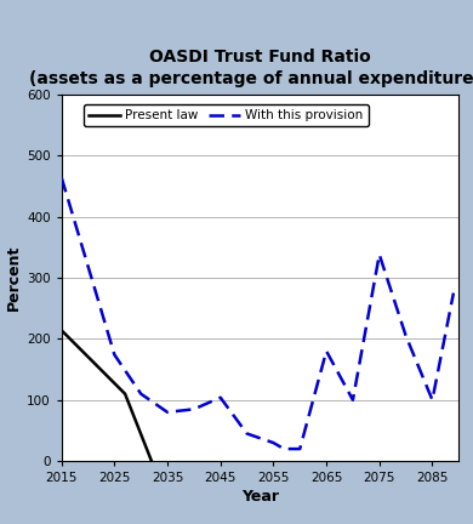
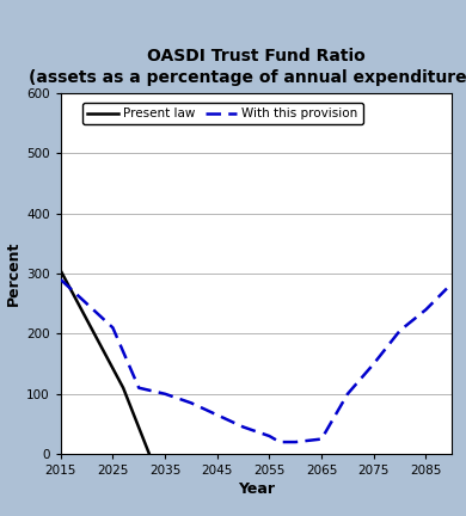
Present law/2015: 214 -> 305
With this provision/2015: 464 -> 290
With this provision/2025: 174 -> 210
With this provision/2035: 80 -> 100
With this provision/2045: 104 -> 65
With this provision/2065: 180 -> 25
With this provision/2075: 338 -> 150
With this provision/2085: 100 -> 240
